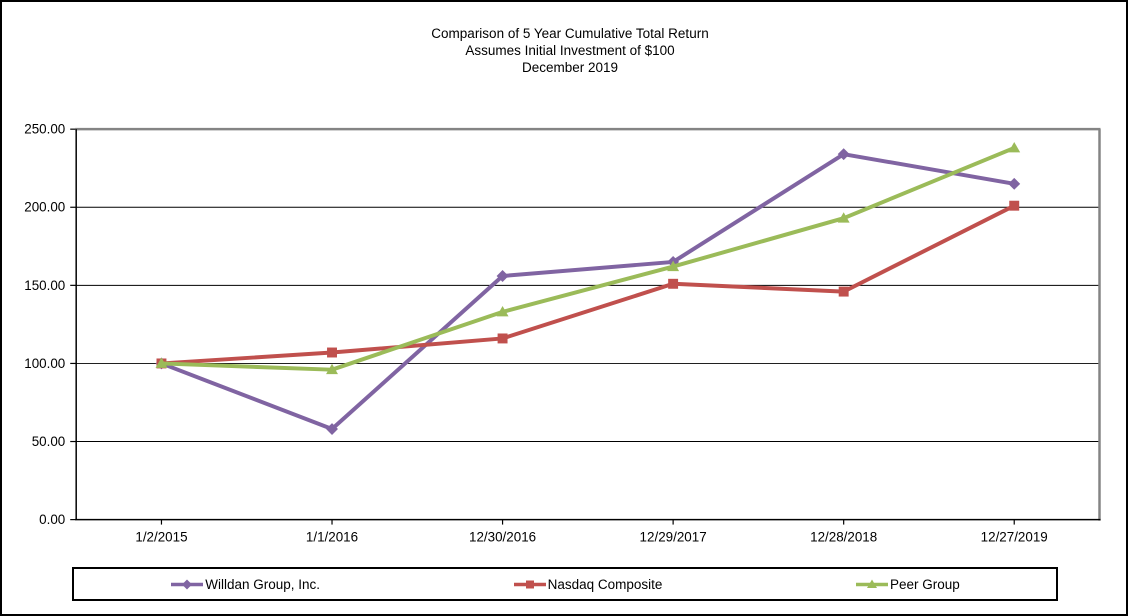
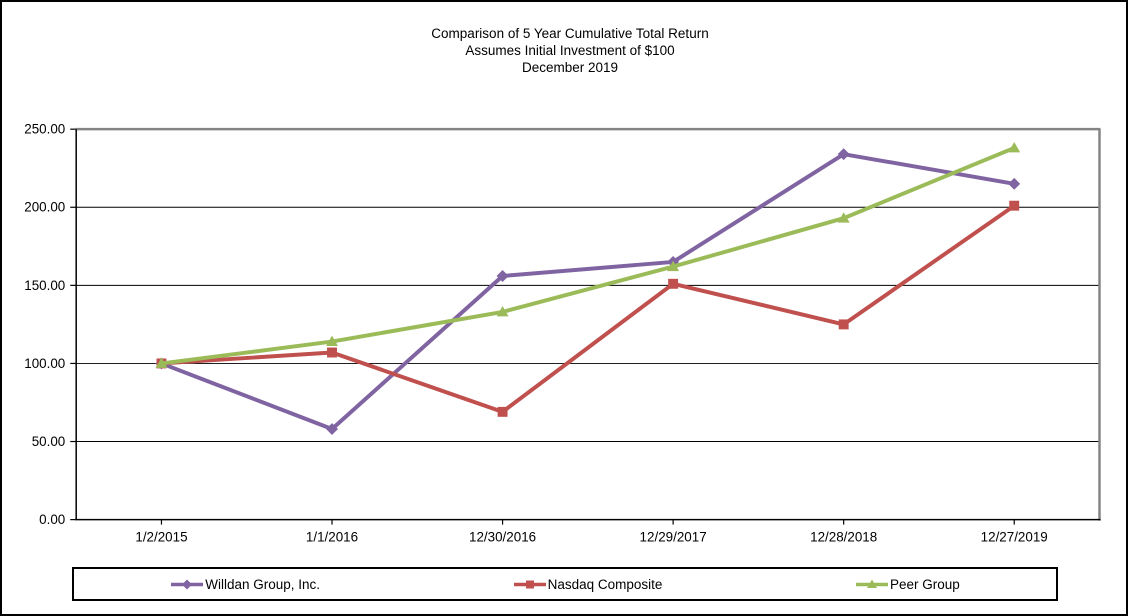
Peer Group/1/1/2016: 96 -> 114
Nasdaq Composite/12/30/2016: 116 -> 69
Nasdaq Composite/12/28/2018: 146 -> 125
